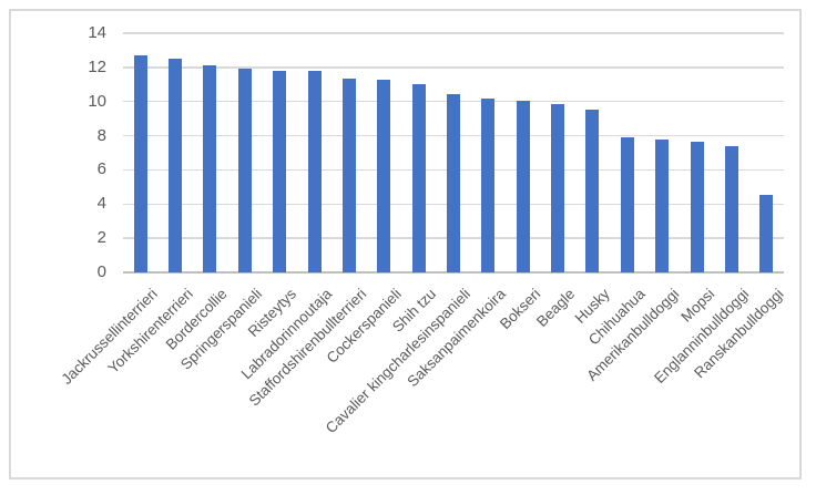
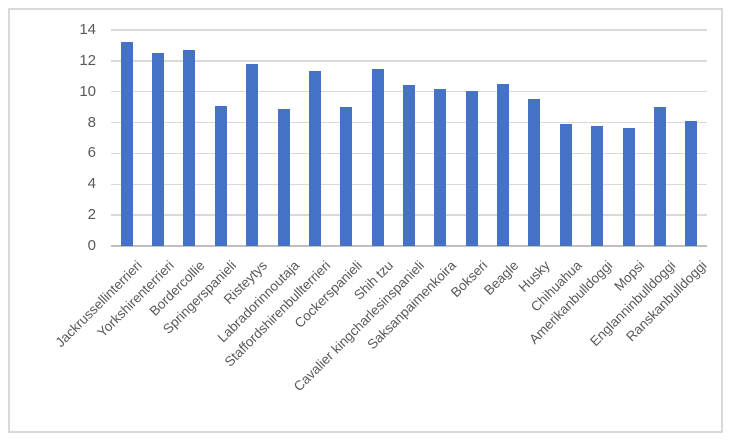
Jackrussellinterrieri: 12.7 -> 13.2
Bordercollie: 12.1 -> 12.7
Springerspanieli: 11.9 -> 9.1
Labradorinnoutaja: 11.8 -> 8.9
Cockerspanieli: 11.3 -> 9.0
Shih tzu: 11.1 -> 11.5
Beagle: 9.8 -> 10.5
Englanninbulldoggi: 7.4 -> 9.0
Ranskanbulldoggi: 4.5 -> 8.1
